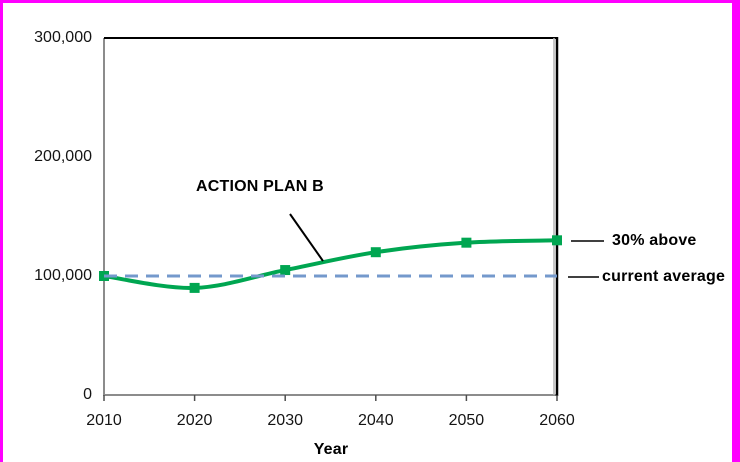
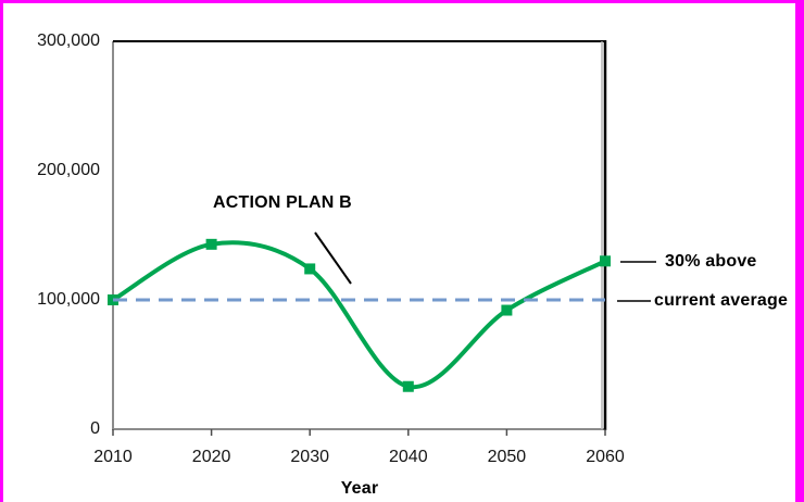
2020: 90000 -> 143000
2030: 105000 -> 124000
2040: 120000 -> 33000
2050: 128000 -> 92000
